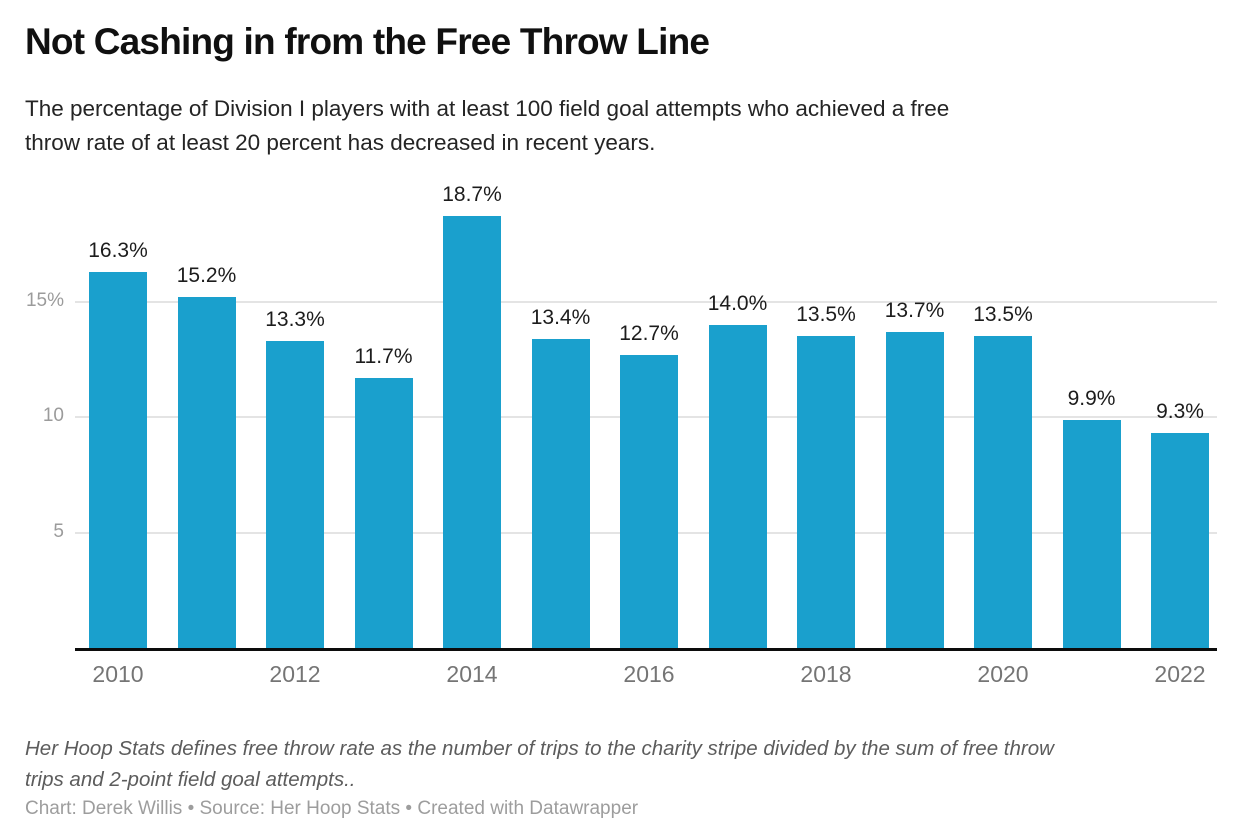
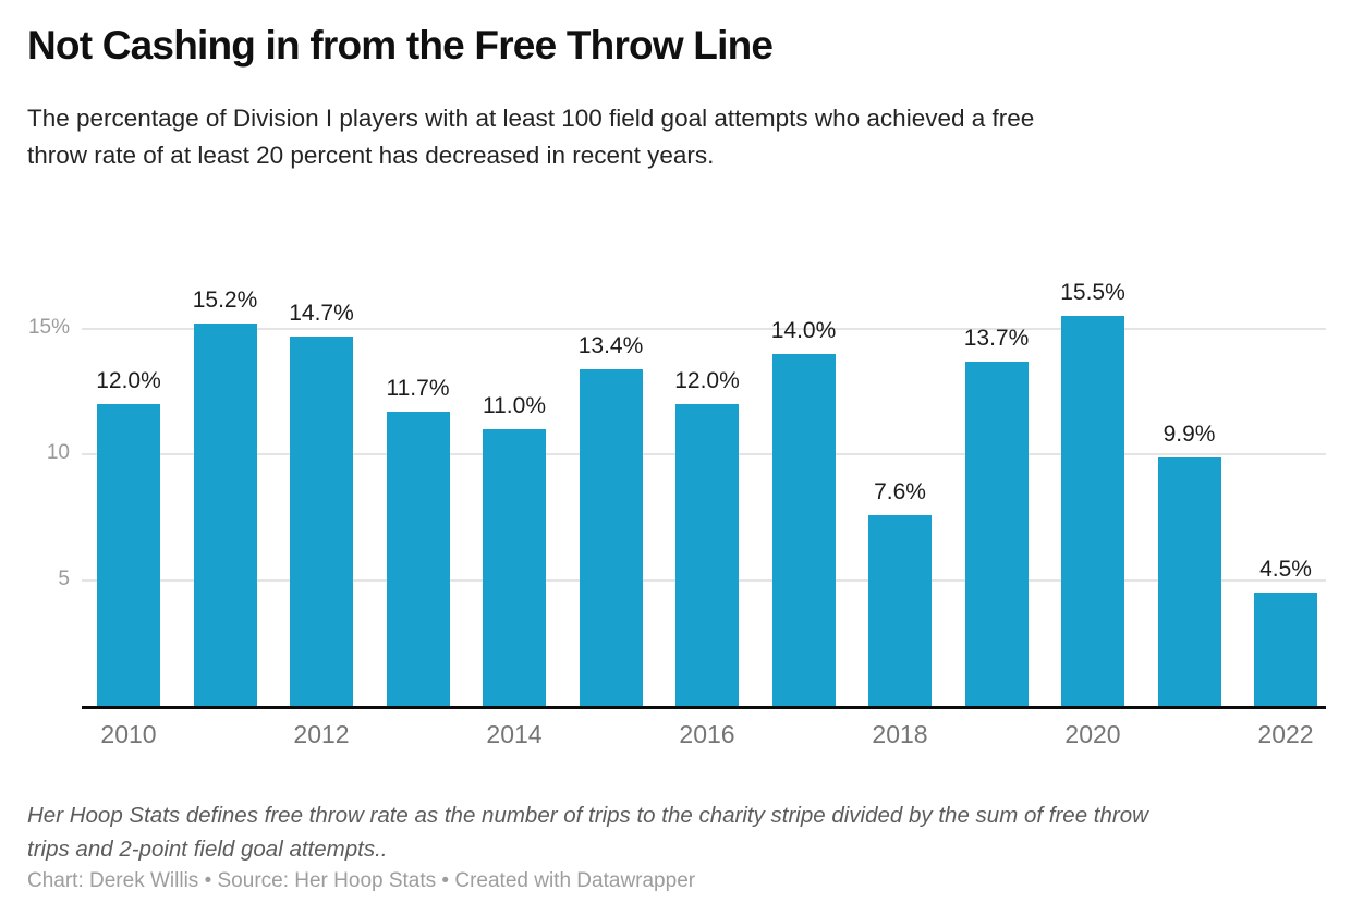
2010: 16.3% -> 12.0%
2012: 13.3% -> 14.7%
2014: 18.7% -> 11.0%
2016: 12.7% -> 12.0%
2018: 13.5% -> 7.6%
2020: 13.5% -> 15.5%
2022: 9.3% -> 4.5%
